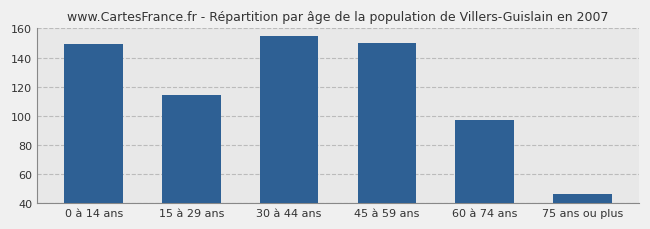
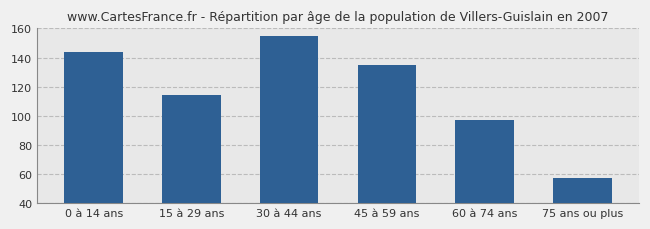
0 à 14 ans: 149 -> 144
45 à 59 ans: 150 -> 135
75 ans ou plus: 46 -> 57
